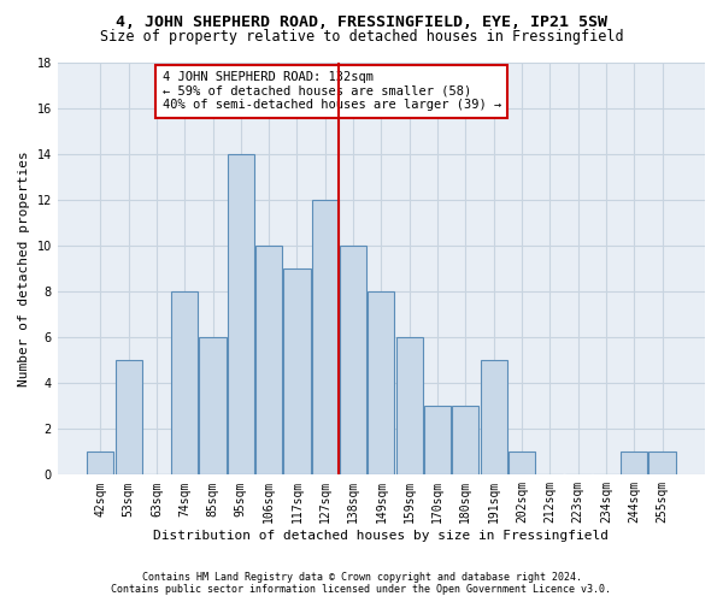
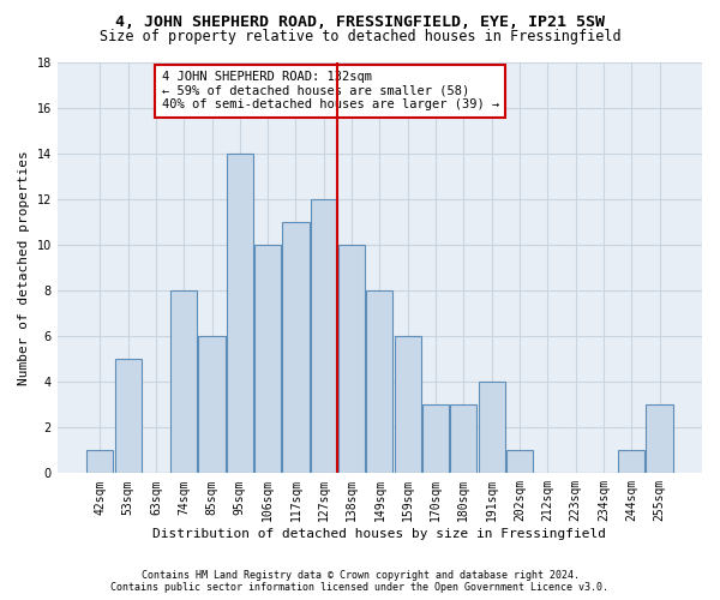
117sqm: 9 -> 11
191sqm: 5 -> 4
255sqm: 1 -> 3
